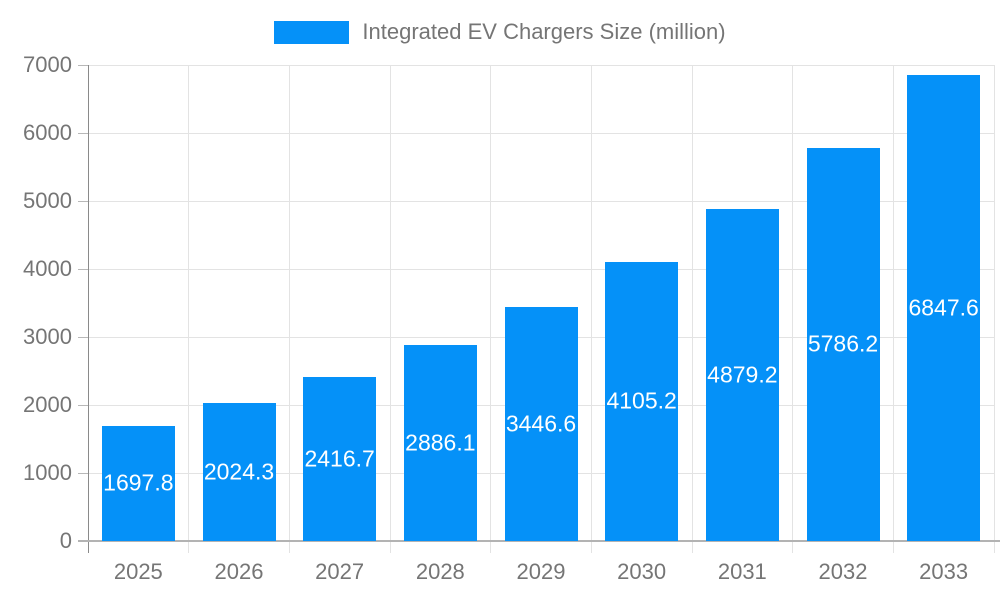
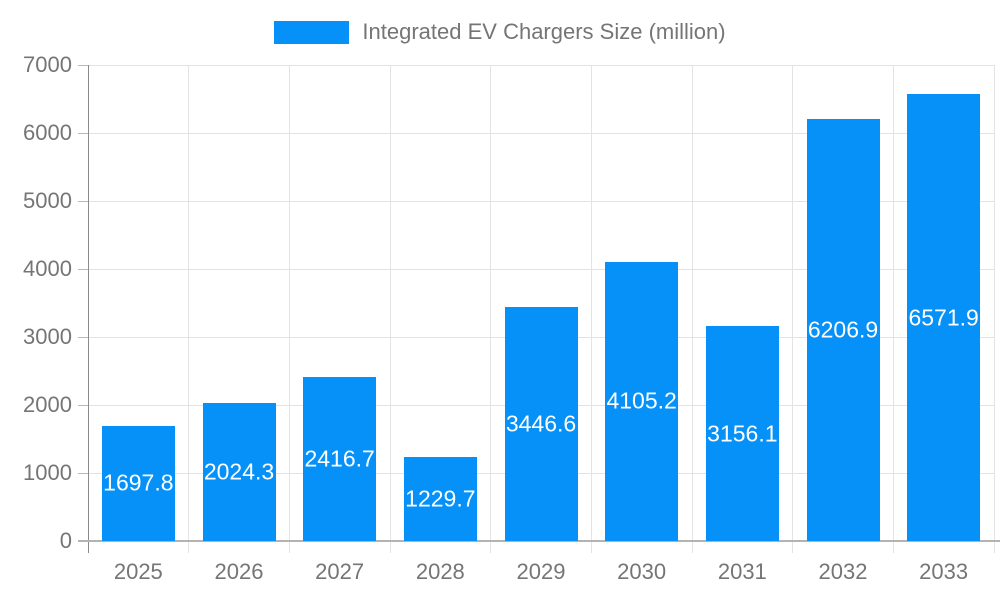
2028: 2886.1 -> 1229.7
2031: 4879.2 -> 3156.1
2032: 5786.2 -> 6206.9
2033: 6847.6 -> 6571.9
